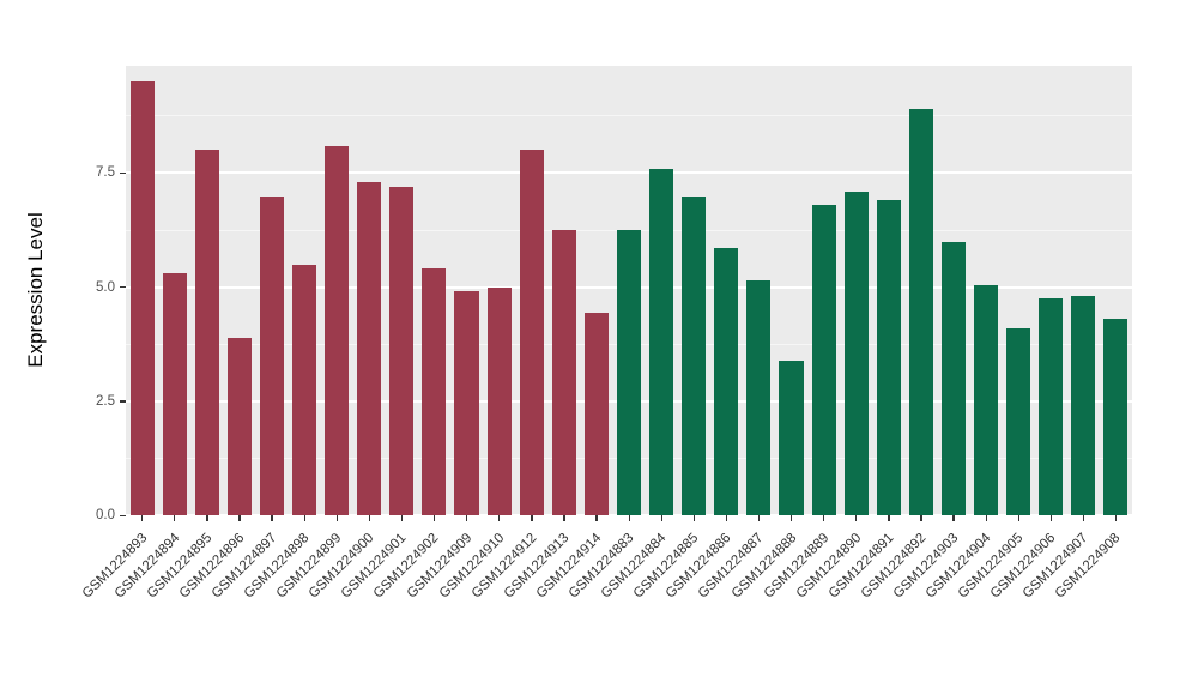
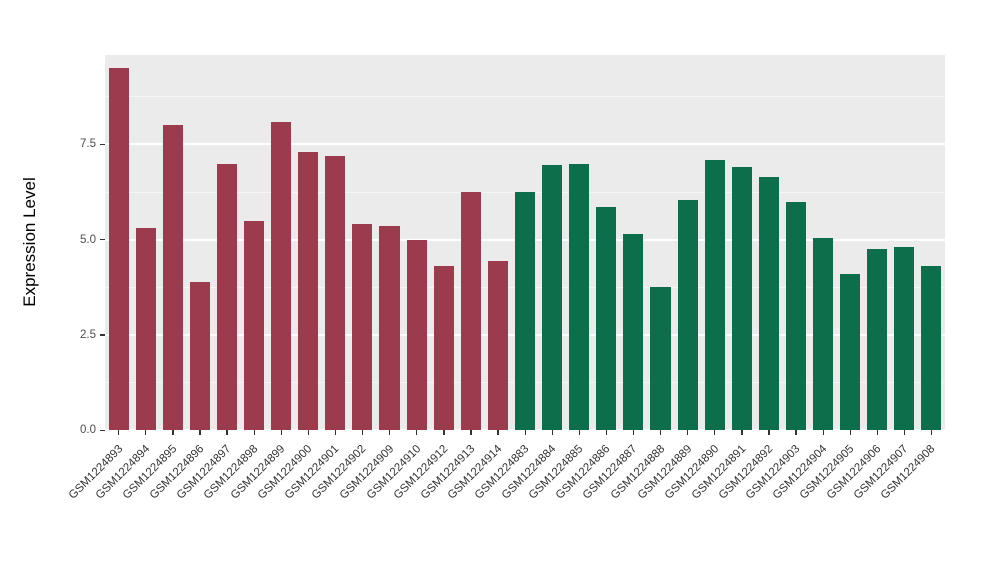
GSM1224909: 4.9 -> 5.3
GSM1224912: 8.0 -> 4.3
GSM1224884: 7.6 -> 7.0
GSM1224888: 3.4 -> 3.8
GSM1224889: 6.8 -> 6.0
GSM1224892: 8.9 -> 6.7
